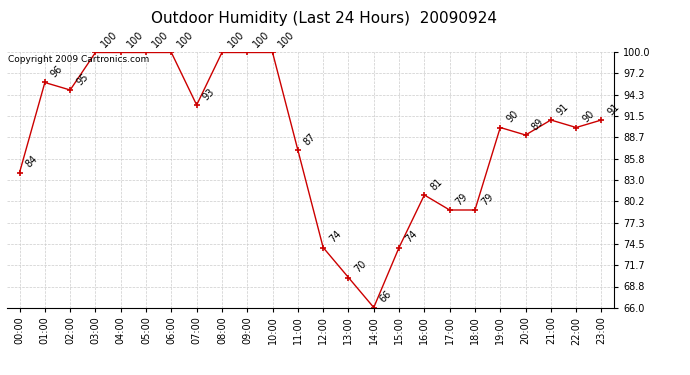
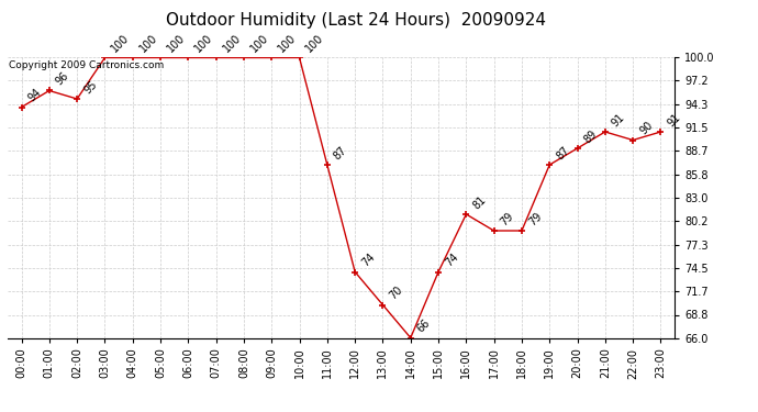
00:00: 84 -> 94
07:00: 93 -> 100
19:00: 90 -> 87
